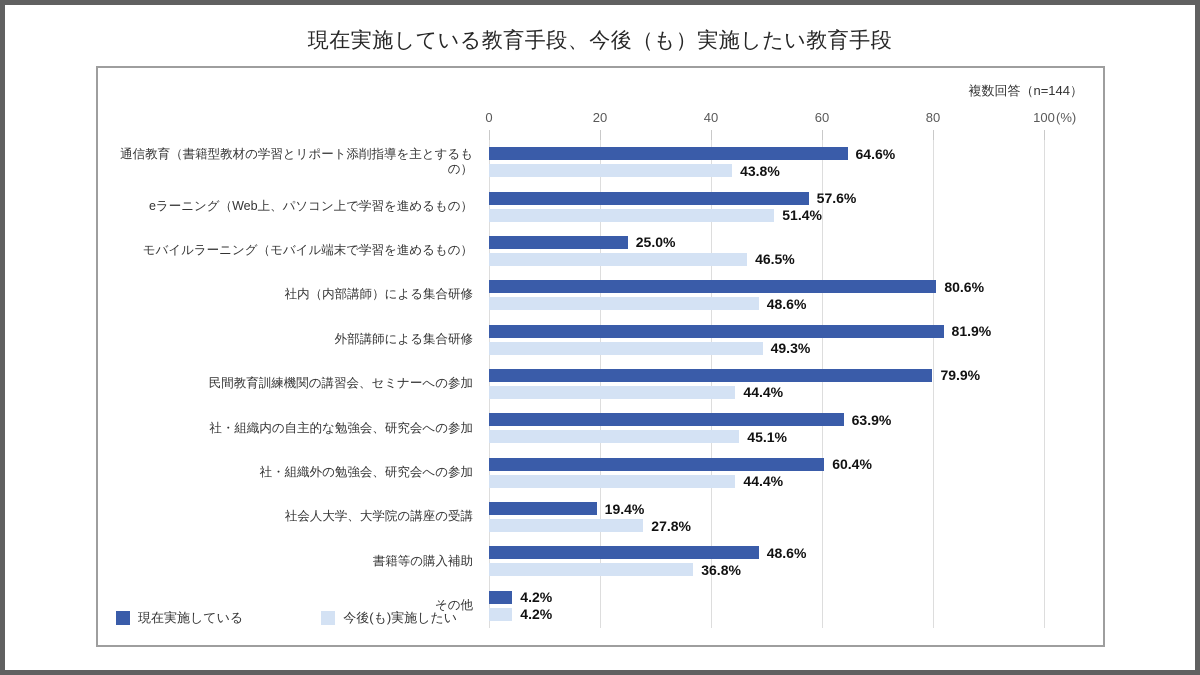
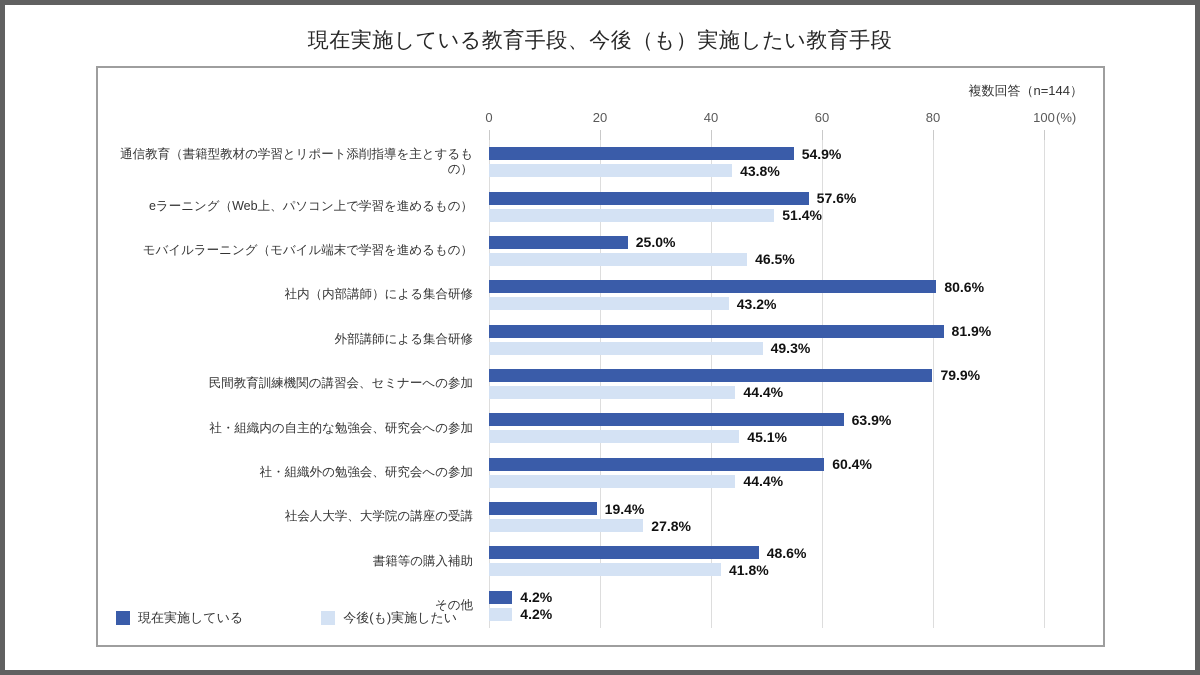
現在実施している/通信教育（書籍型教材の学習とリポート添削指導を主とするもの）: 64.6% -> 54.9%
今後(も)実施したい/社内（内部講師）による集合研修: 48.6% -> 43.2%
今後(も)実施したい/書籍等の購入補助: 36.8% -> 41.8%
